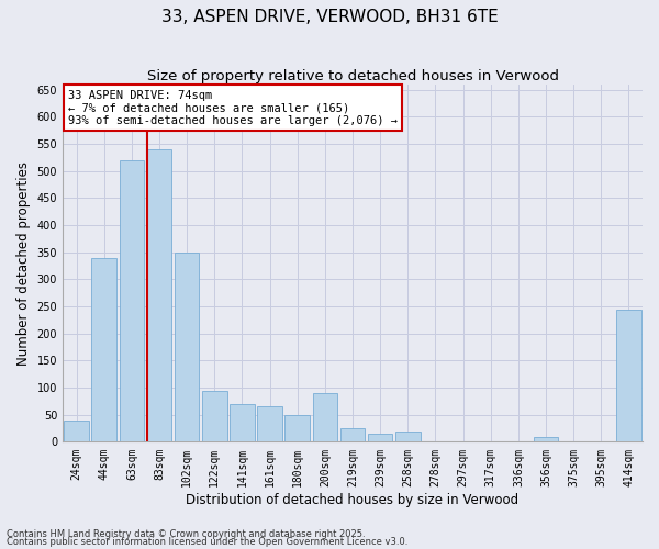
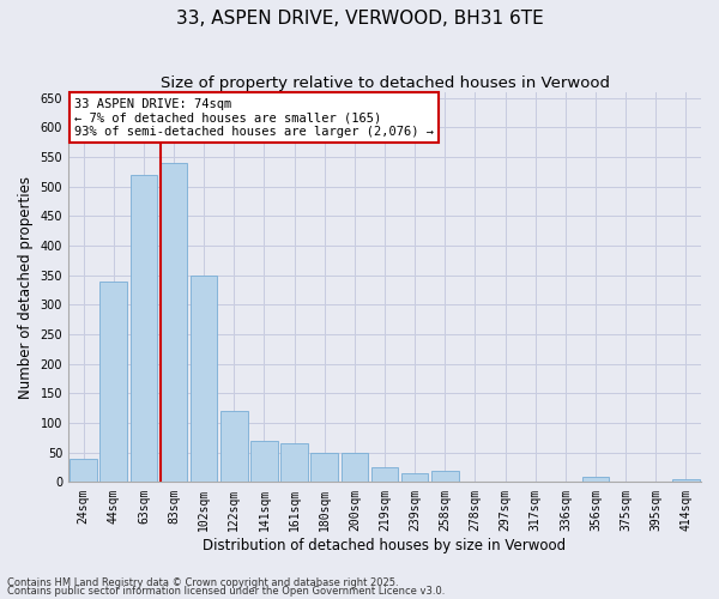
122sqm: 95 -> 120
200sqm: 90 -> 50
414sqm: 245 -> 5
